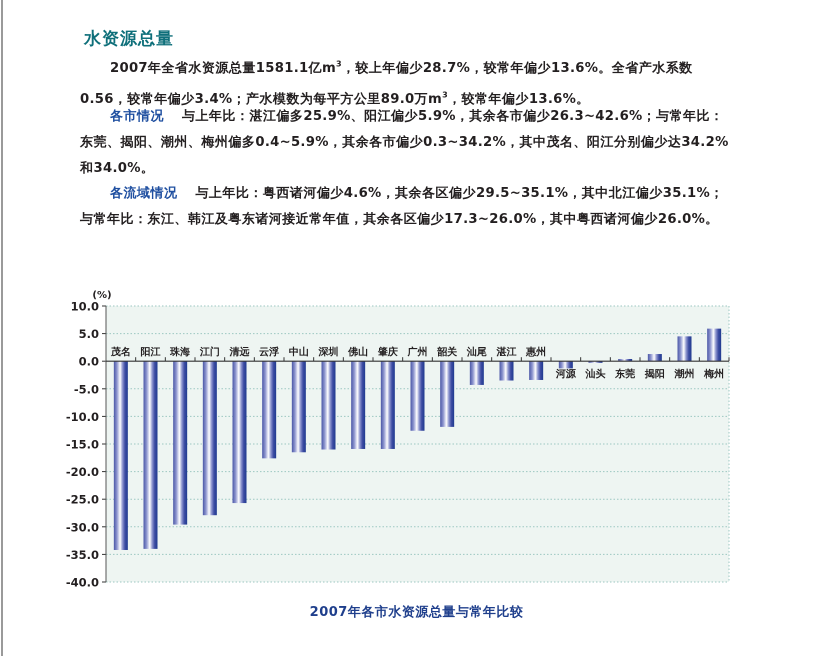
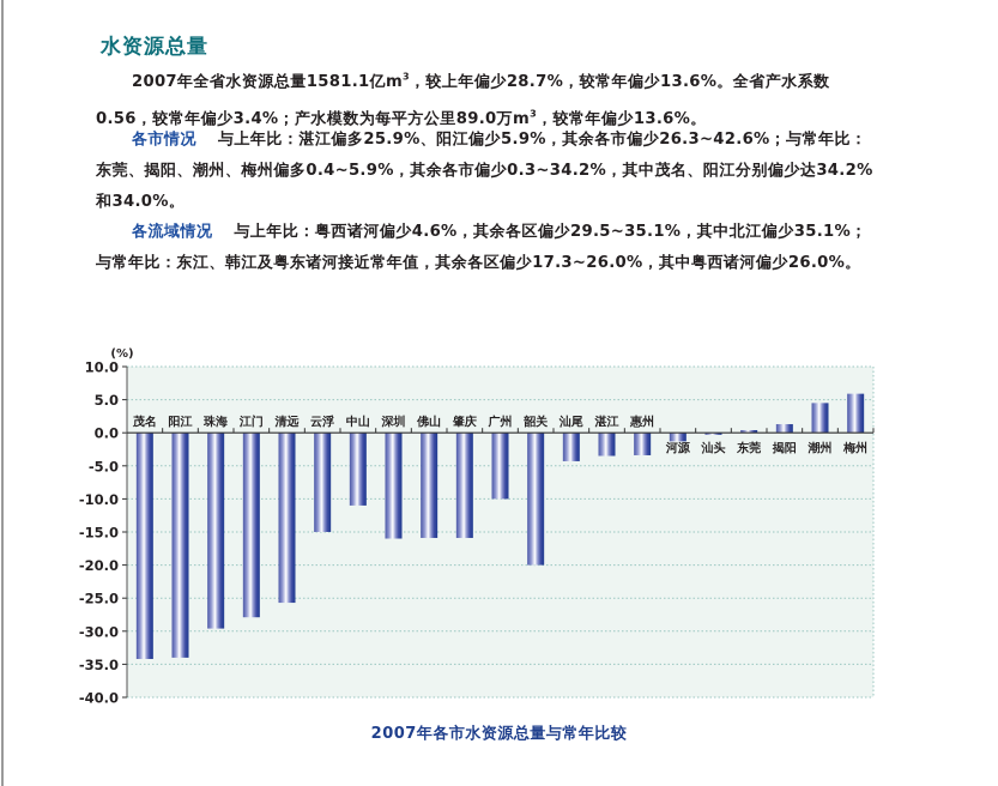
云浮: -18 -> -15
中山: -16 -> -11
广州: -13 -> -10
韶关: -12 -> -20
